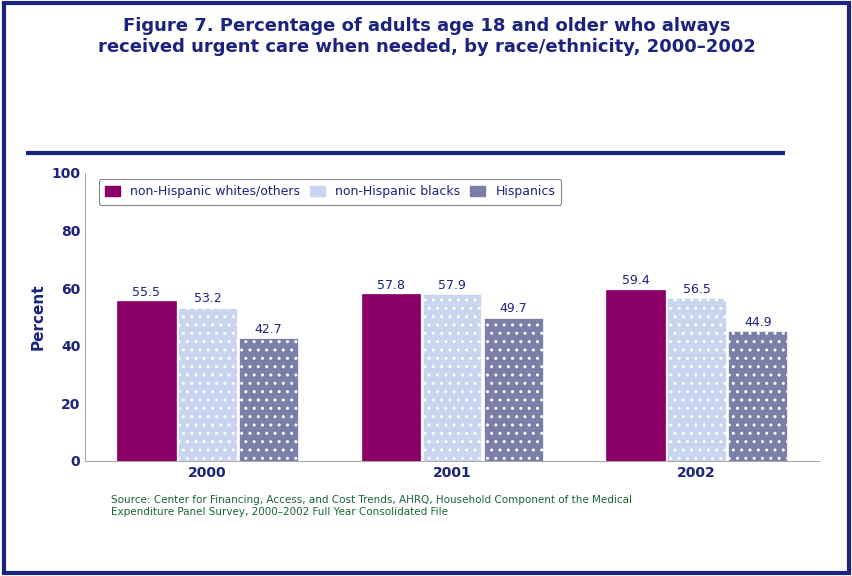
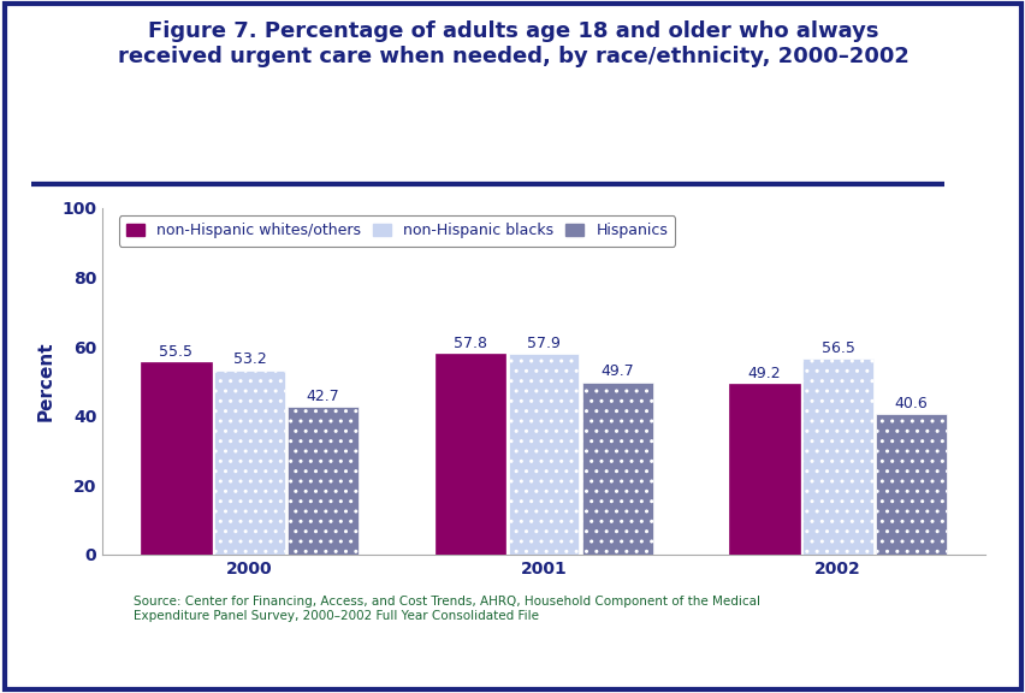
non-Hispanic whites/others/2002: 59.4 -> 49.2
Hispanics/2002: 44.9 -> 40.6
